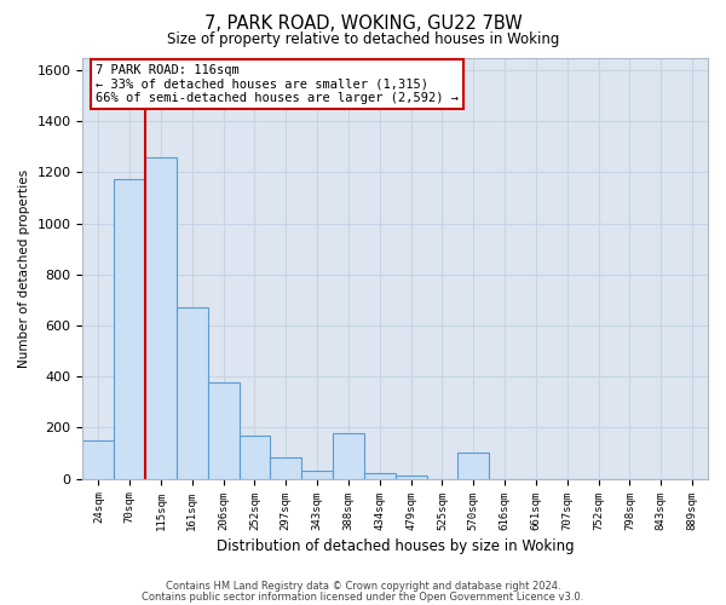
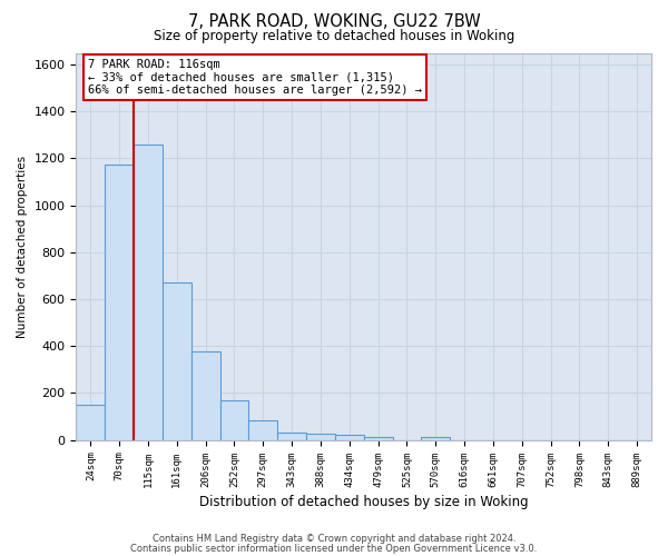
388sqm: 180 -> 25
570sqm: 100 -> 10
